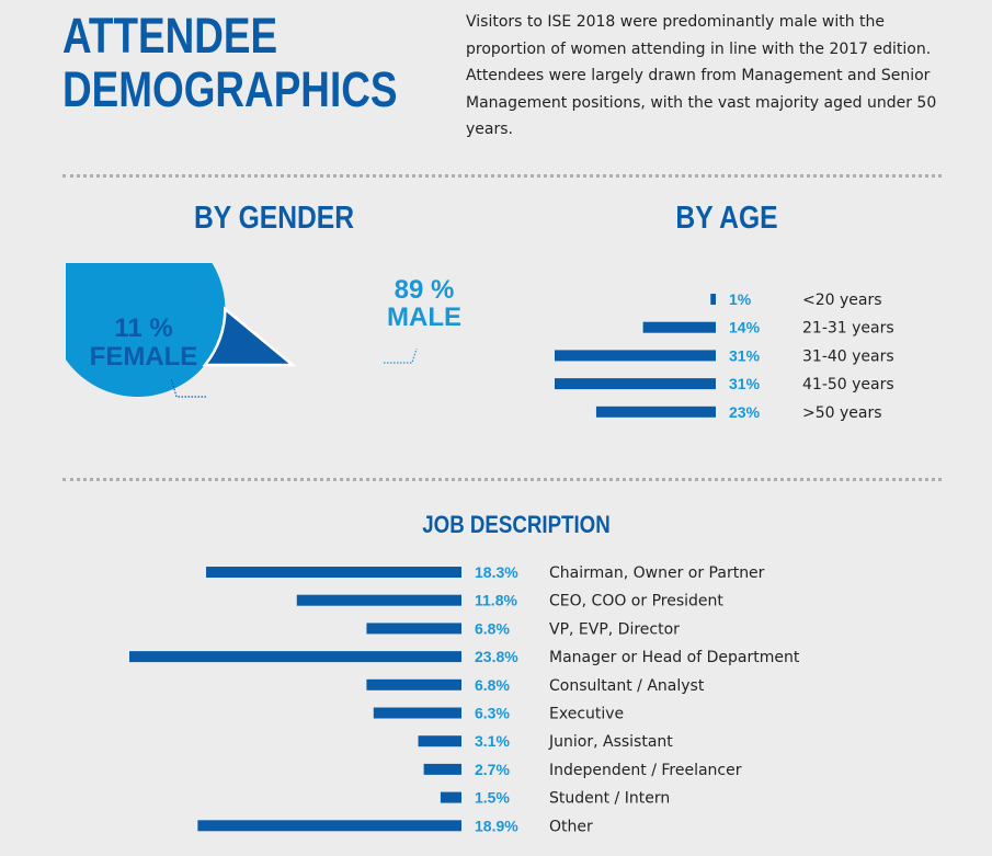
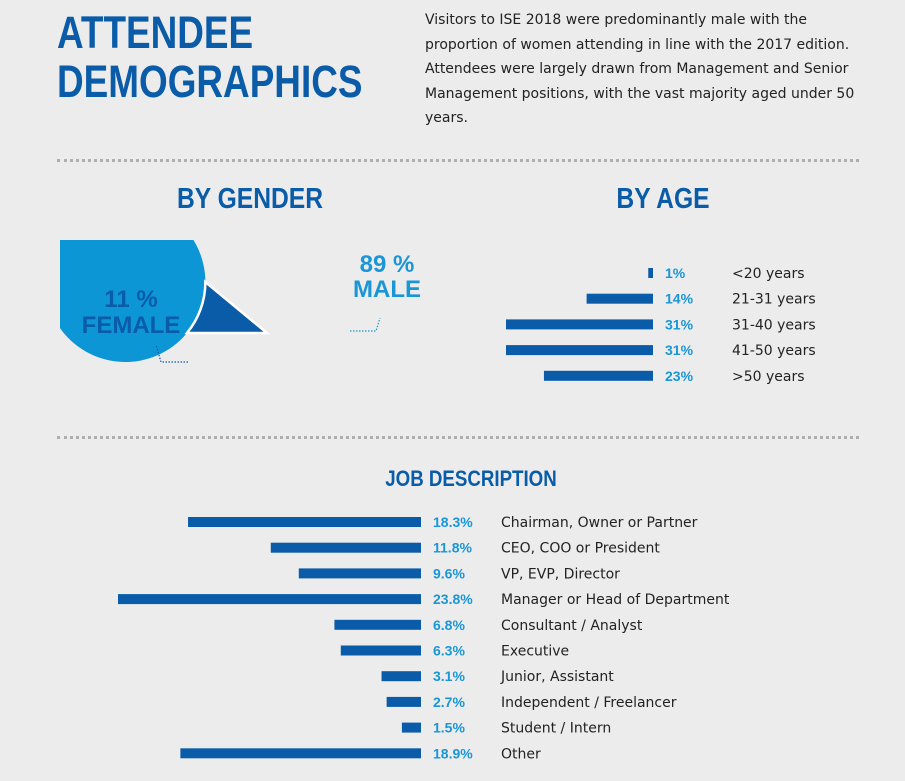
JOB DESCRIPTION/VP, EVP, Director: 6.8% -> 9.6%
